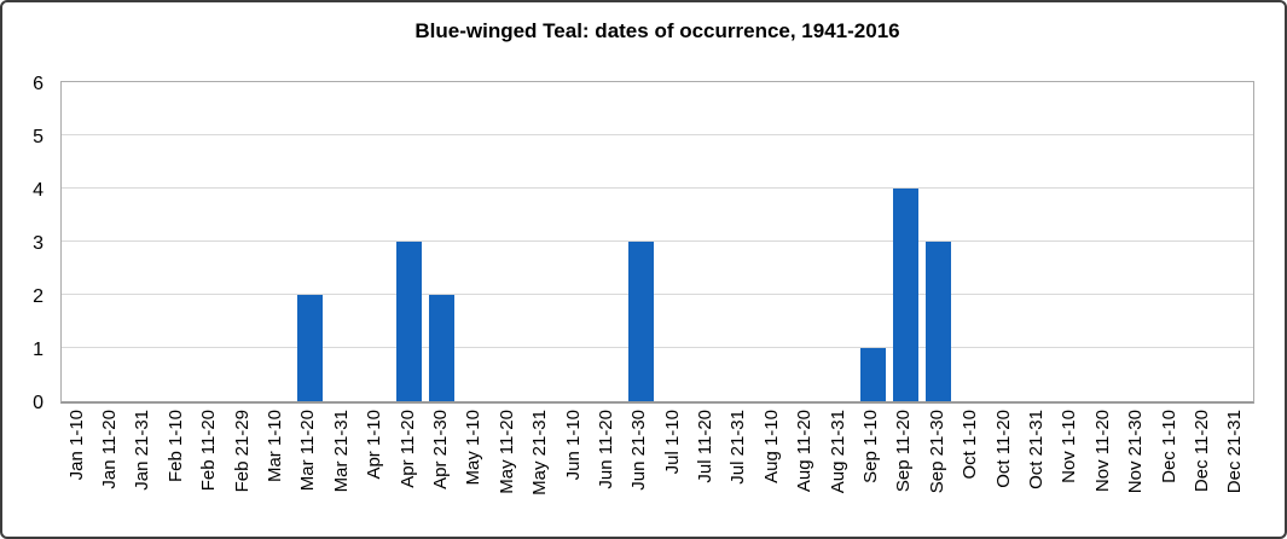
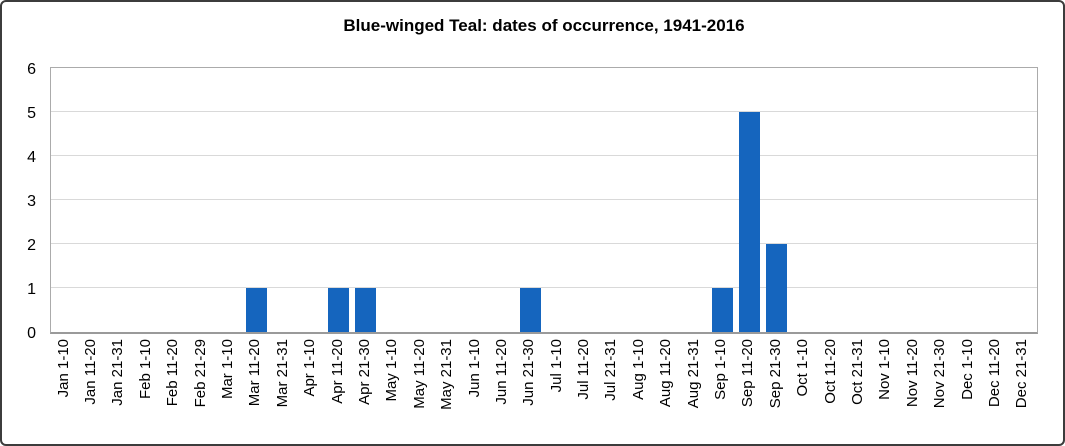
Mar 11-20: 2 -> 1
Apr 11-20: 3 -> 1
Apr 21-30: 2 -> 1
Jun 21-30: 3 -> 1
Sep 11-20: 4 -> 5
Sep 21-30: 3 -> 2
